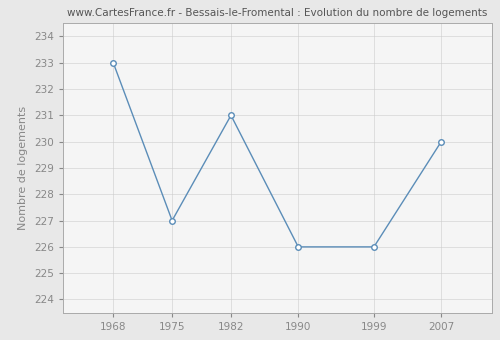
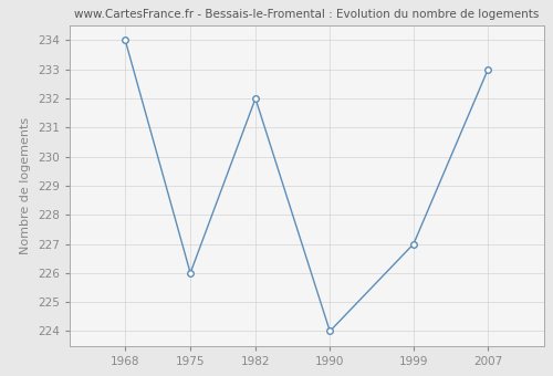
1968: 233 -> 234
1975: 227 -> 226
1982: 231 -> 232
1990: 226 -> 224
1999: 226 -> 227
2007: 230 -> 233
